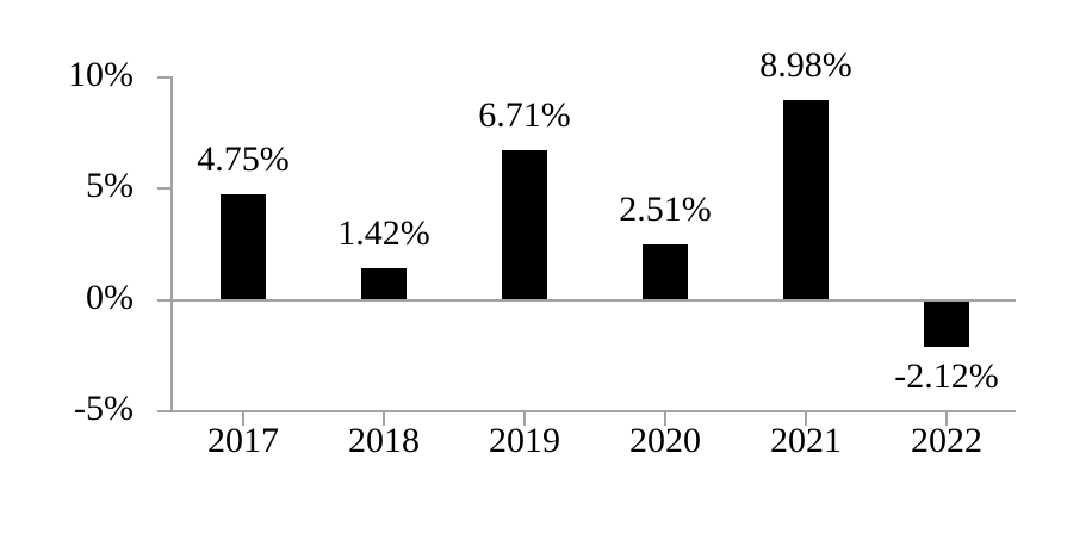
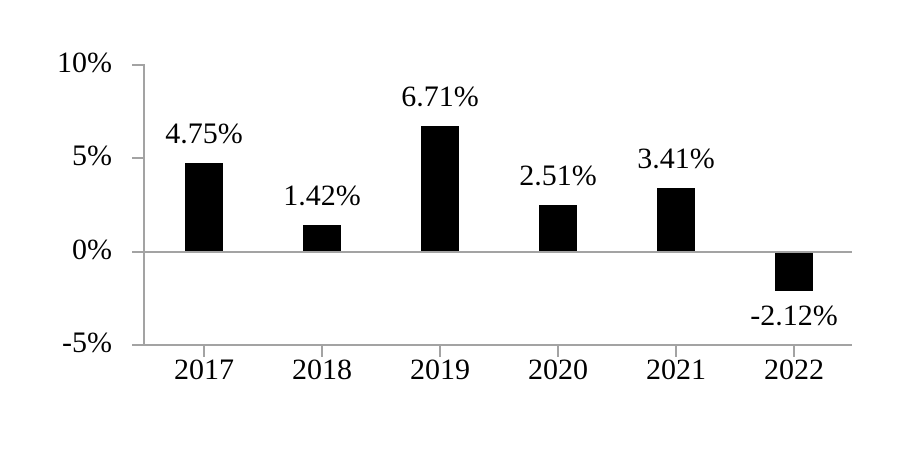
2021: 8.98% -> 3.41%
